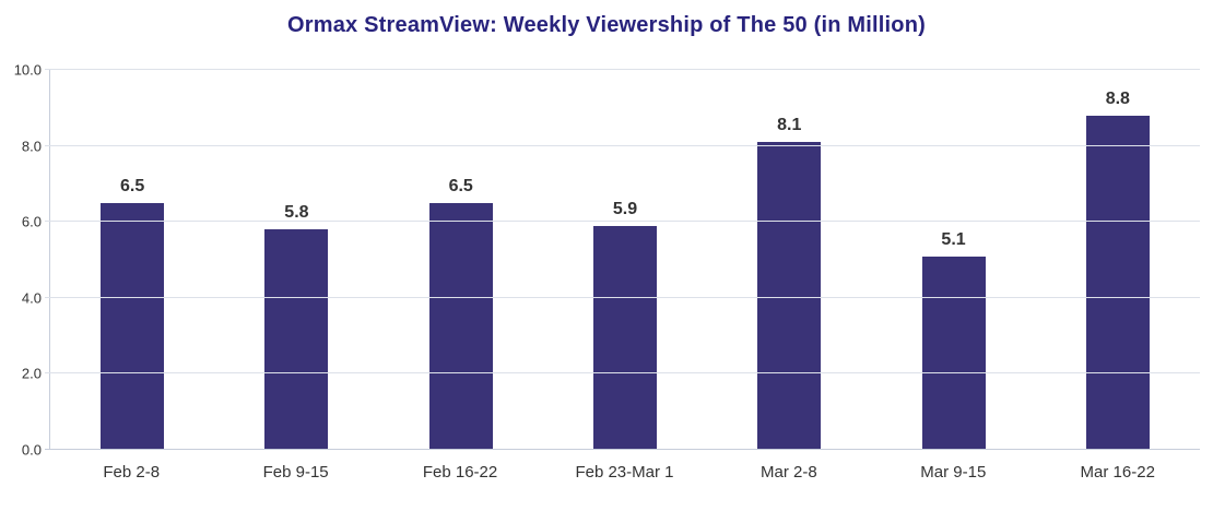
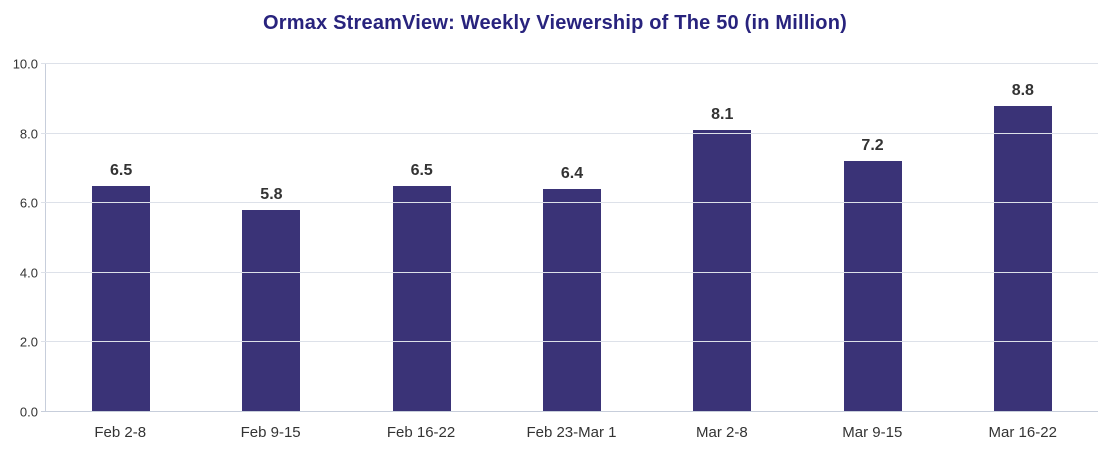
Feb 23-Mar 1: 5.9 -> 6.4
Mar 9-15: 5.1 -> 7.2
